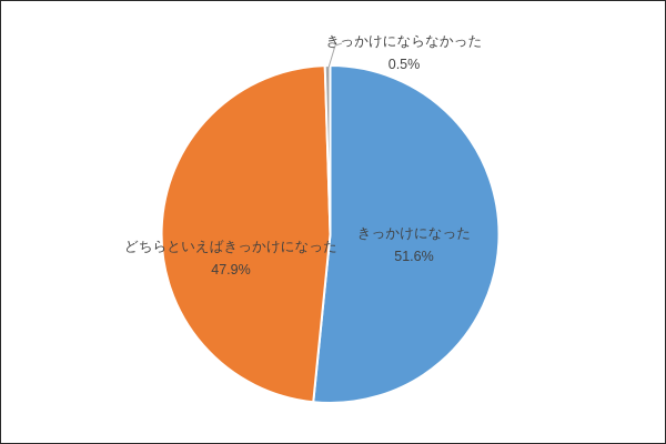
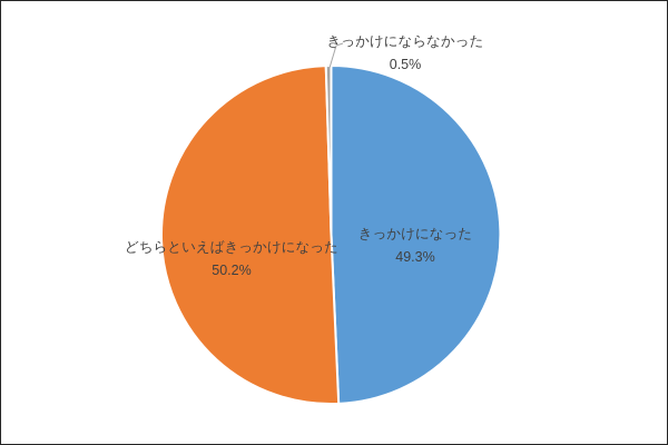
きっかけになった: 51.6% -> 49.3%
どちらといえばきっかけになった: 47.9% -> 50.2%
